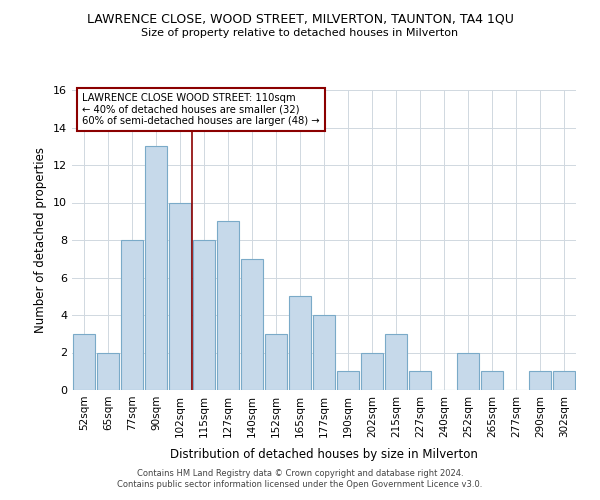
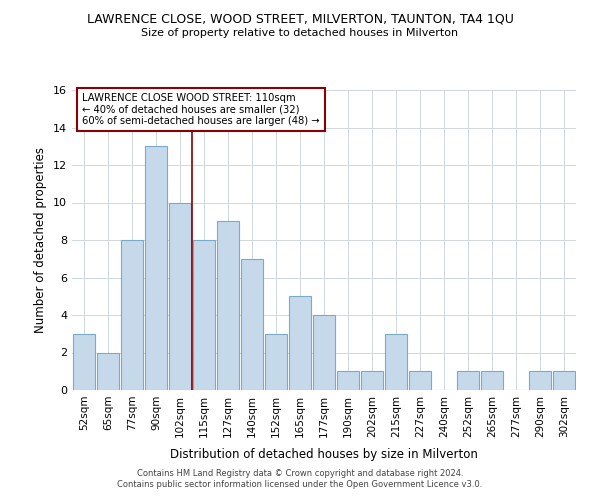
202sqm: 2 -> 1
252sqm: 2 -> 1
